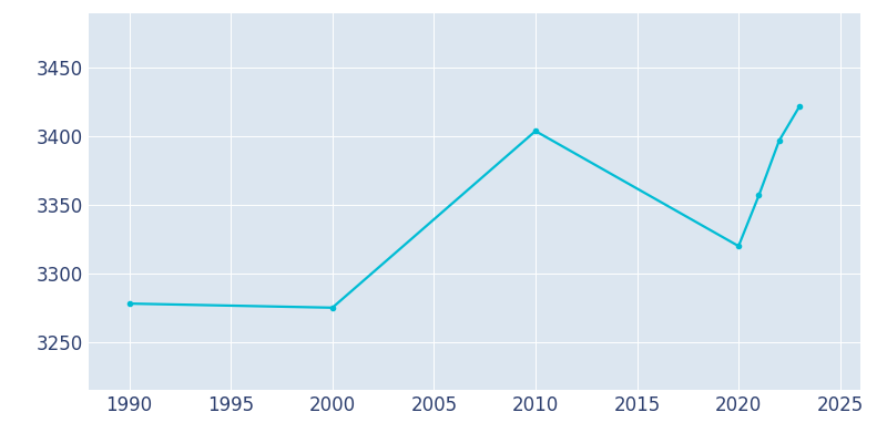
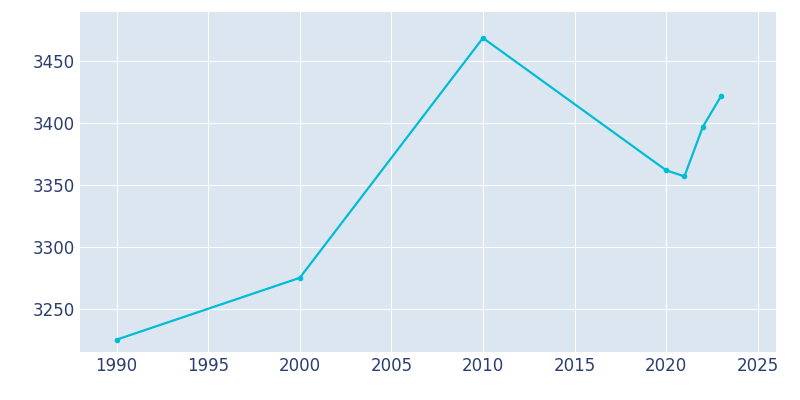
1990: 3278 -> 3225
2010: 3404 -> 3469
2020: 3320 -> 3362
